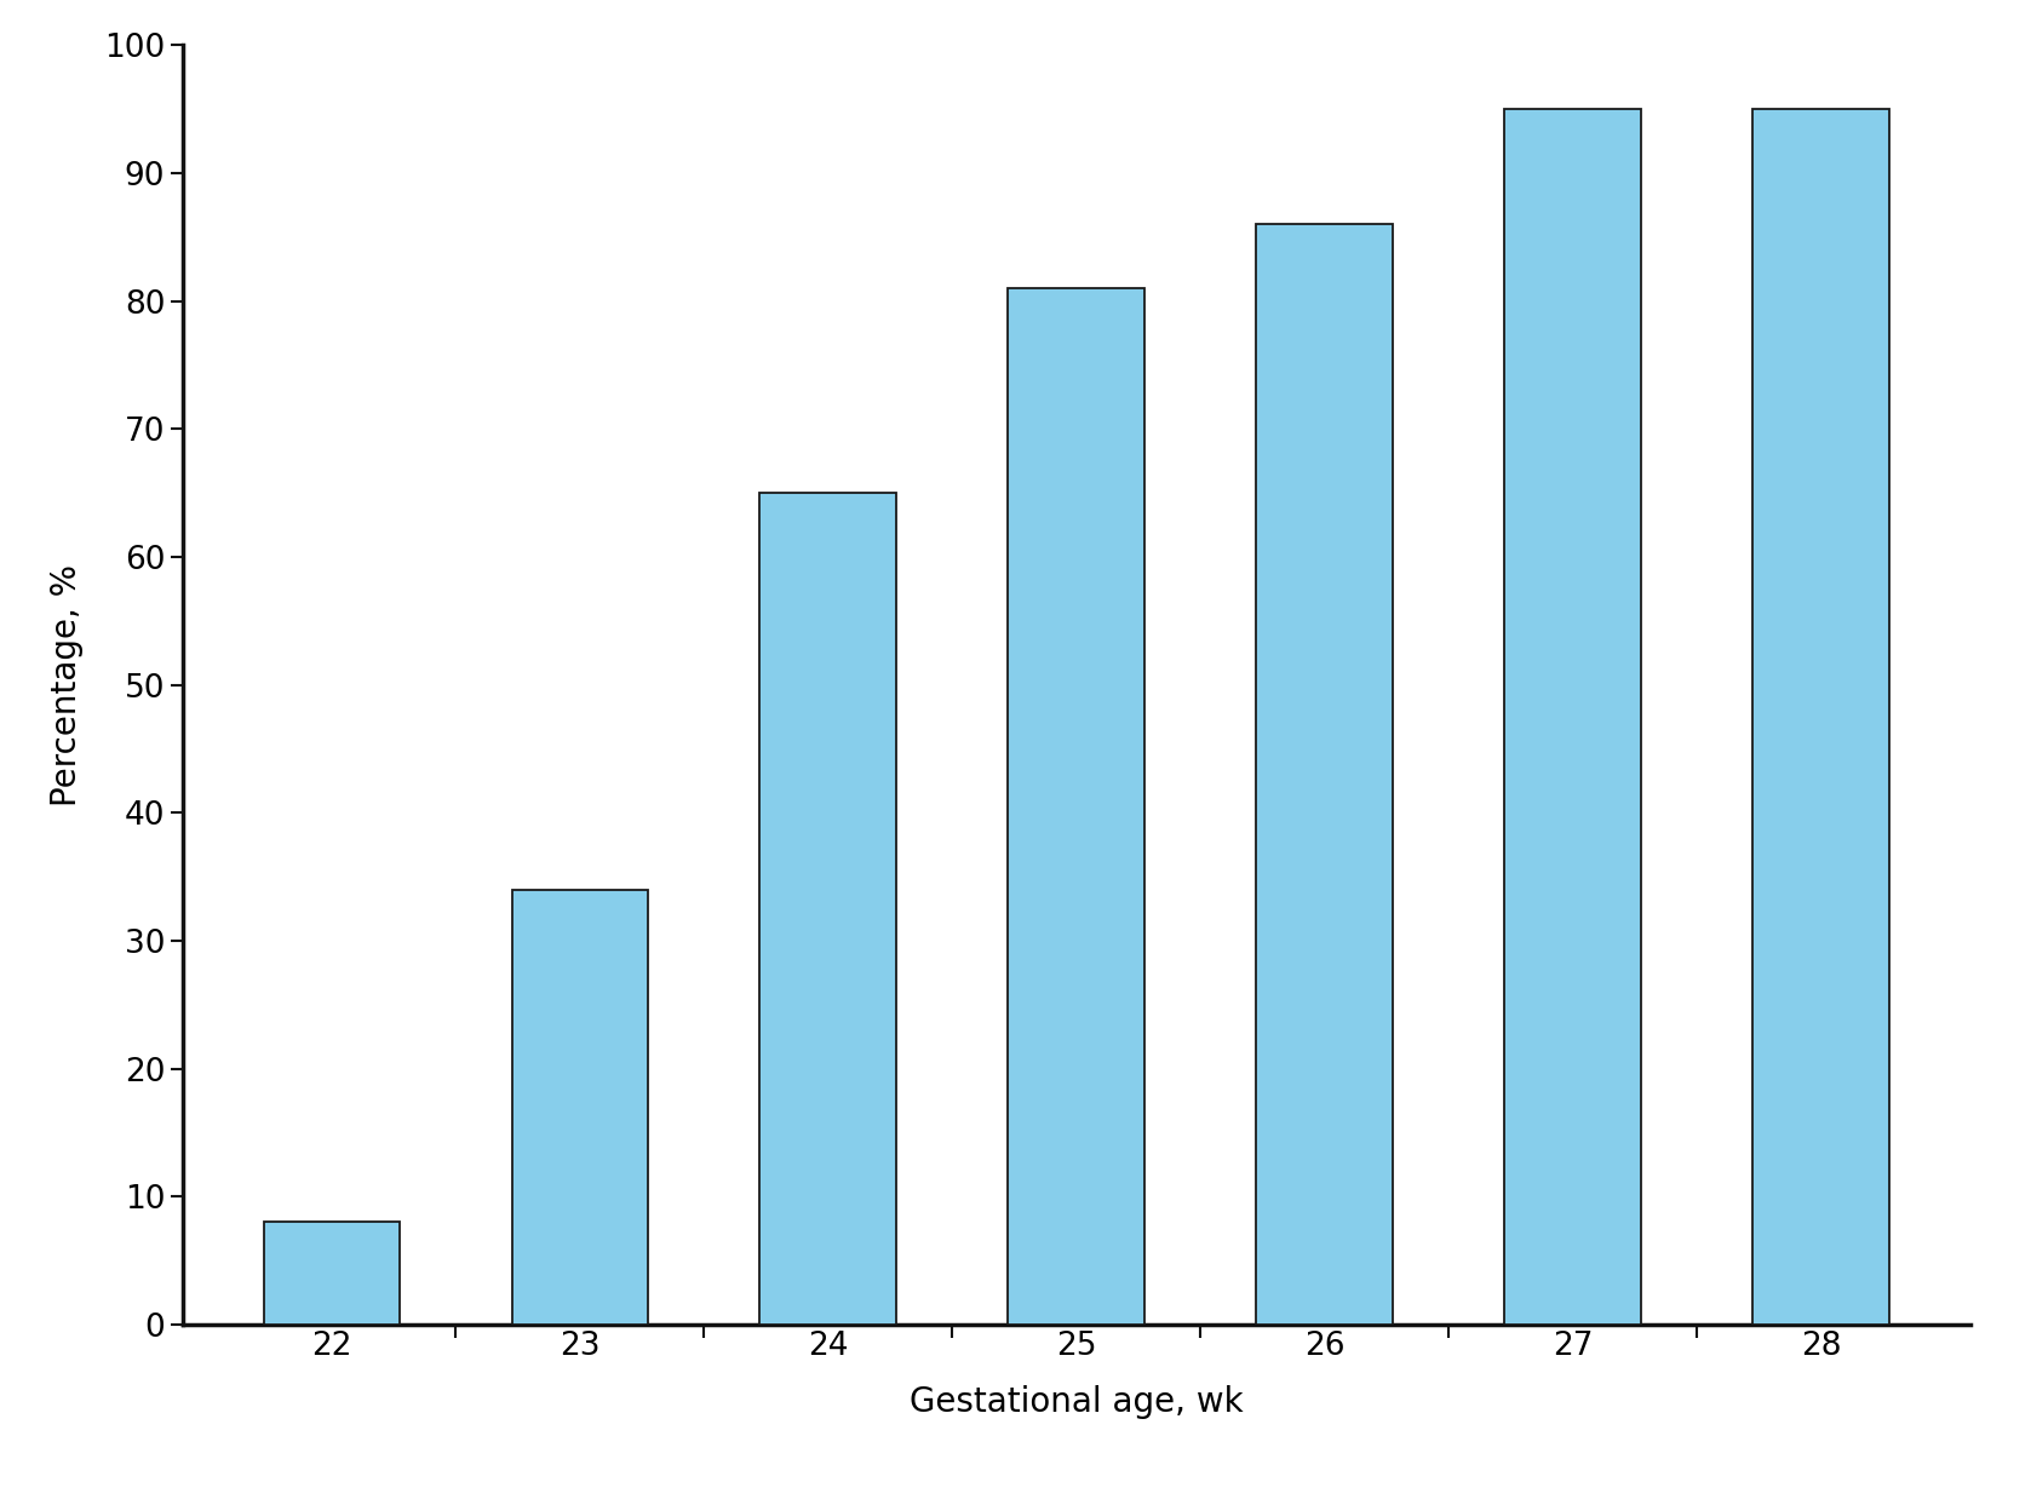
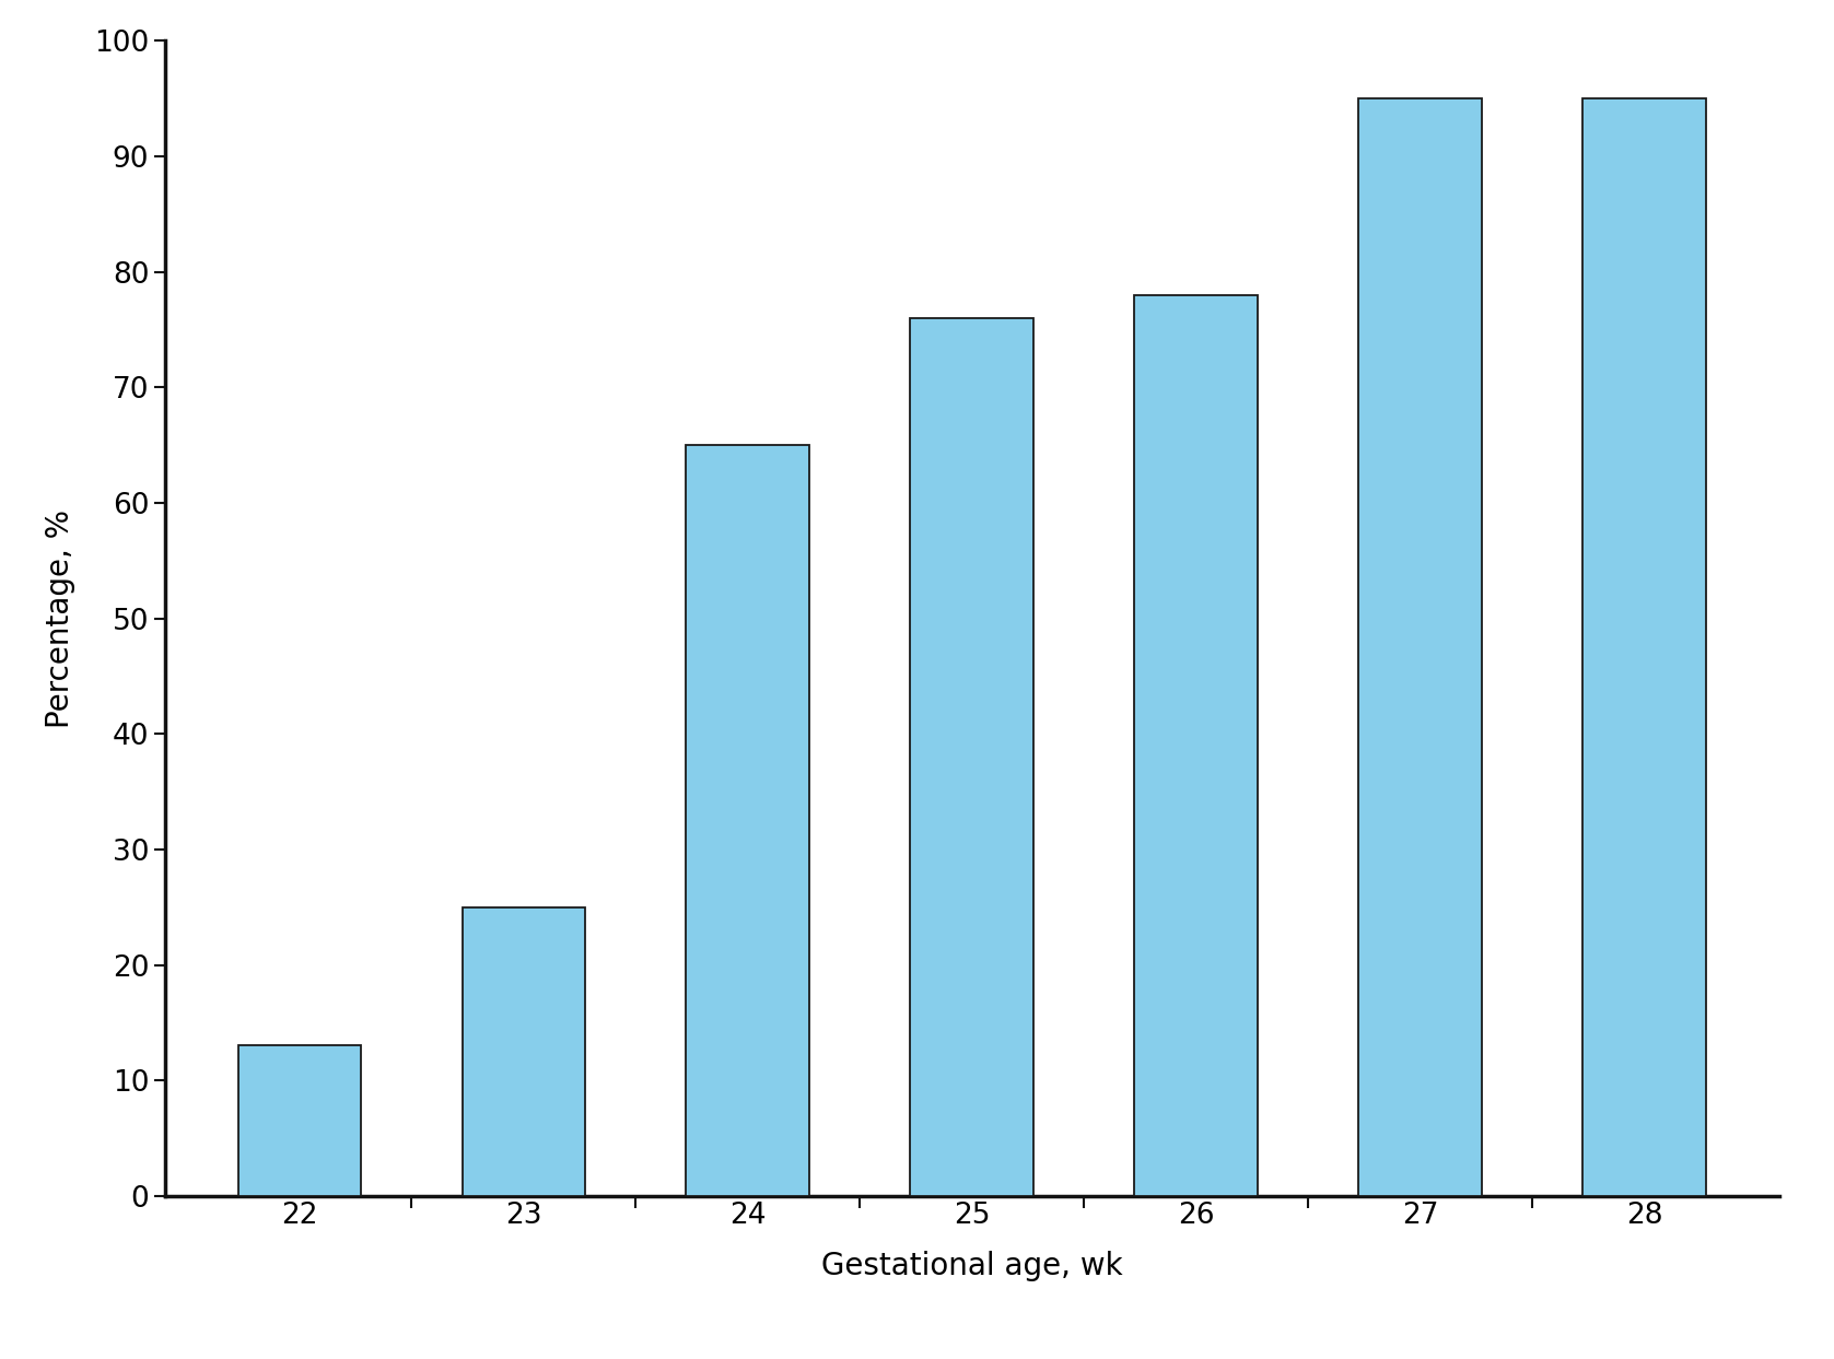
22: 8 -> 13
23: 34 -> 25
25: 81 -> 76
26: 86 -> 78
